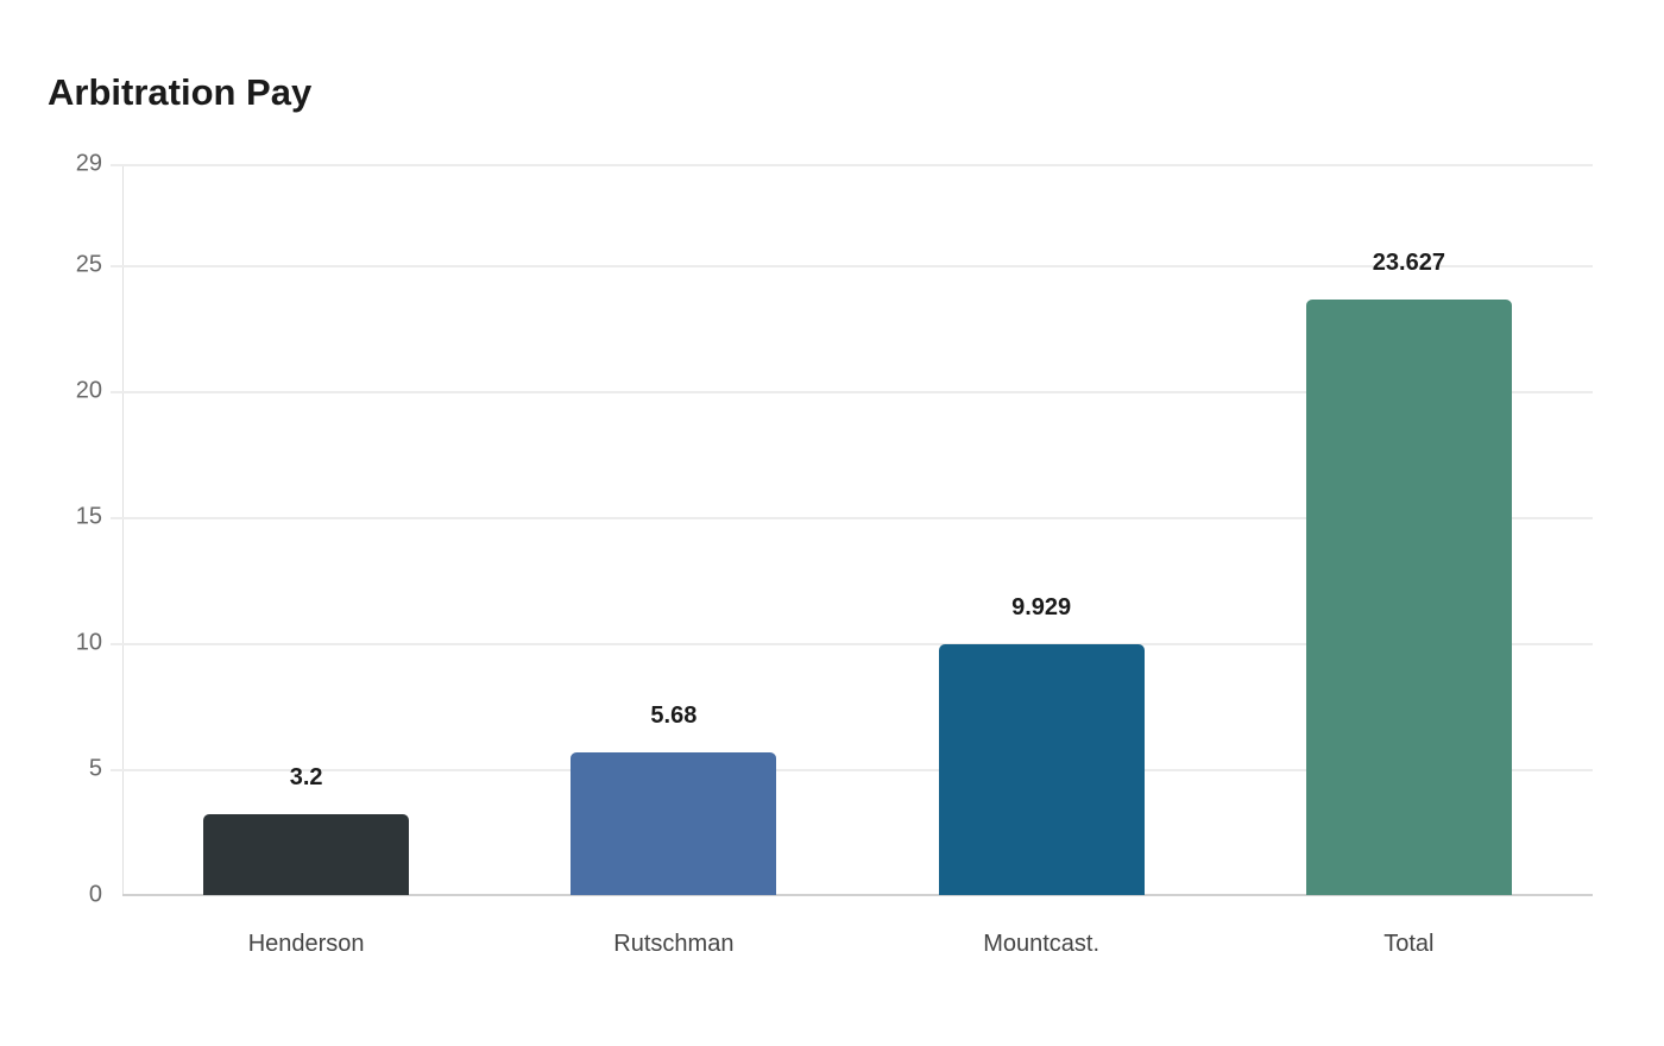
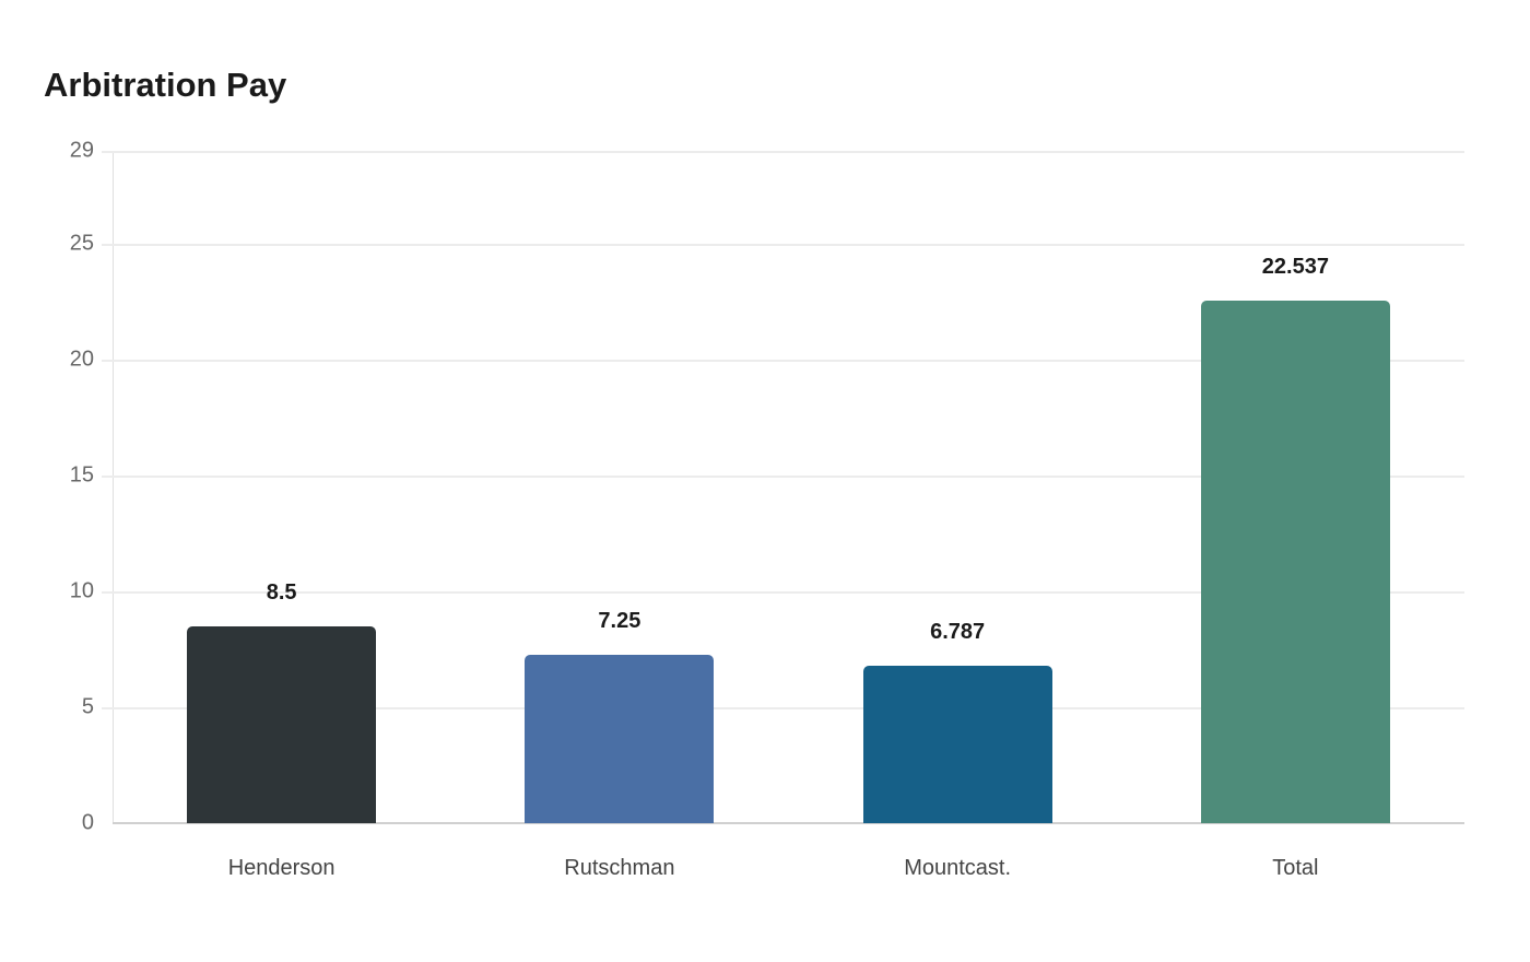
Henderson: 3.2 -> 8.5
Rutschman: 5.68 -> 7.25
Mountcast.: 9.929 -> 6.787
Total: 23.627 -> 22.537
